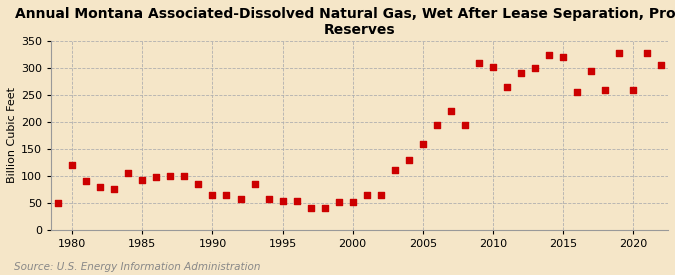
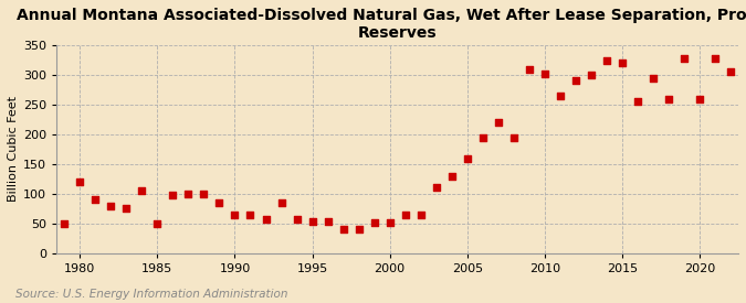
1985: 92 -> 50
